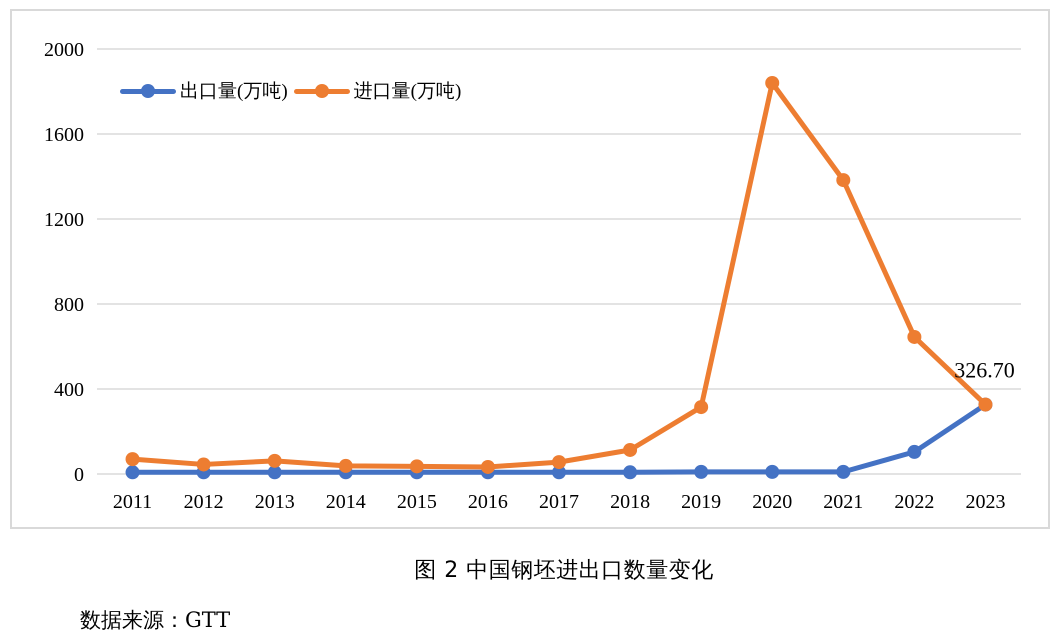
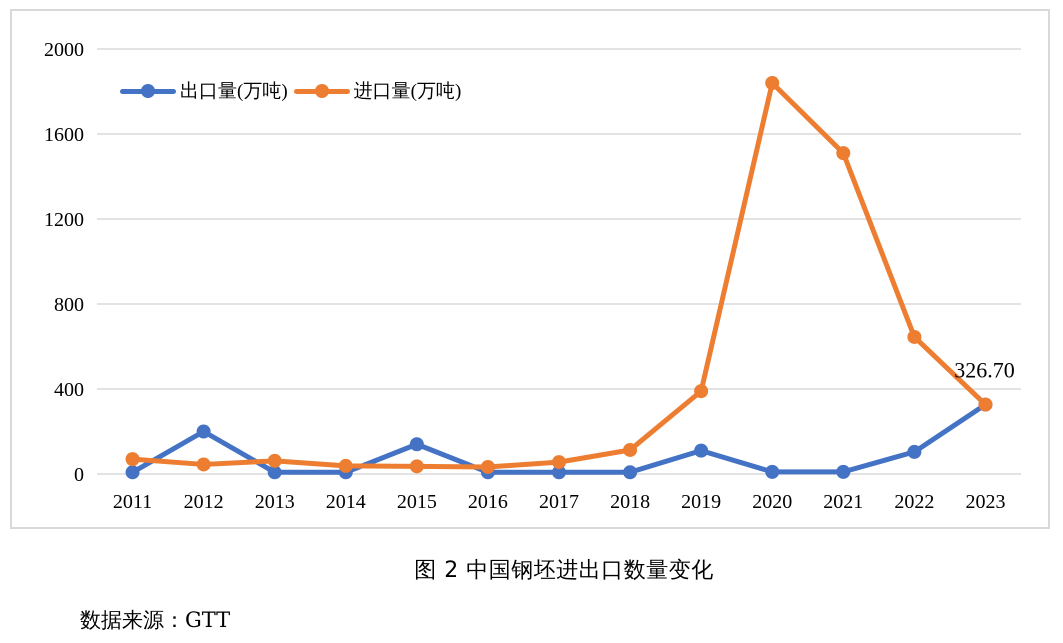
出口量(万吨)/2012: 10 -> 200
出口量(万吨)/2015: 10 -> 140
出口量(万吨)/2019: 10 -> 110
进口量(万吨)/2019: 320 -> 390
进口量(万吨)/2021: 1380 -> 1510
